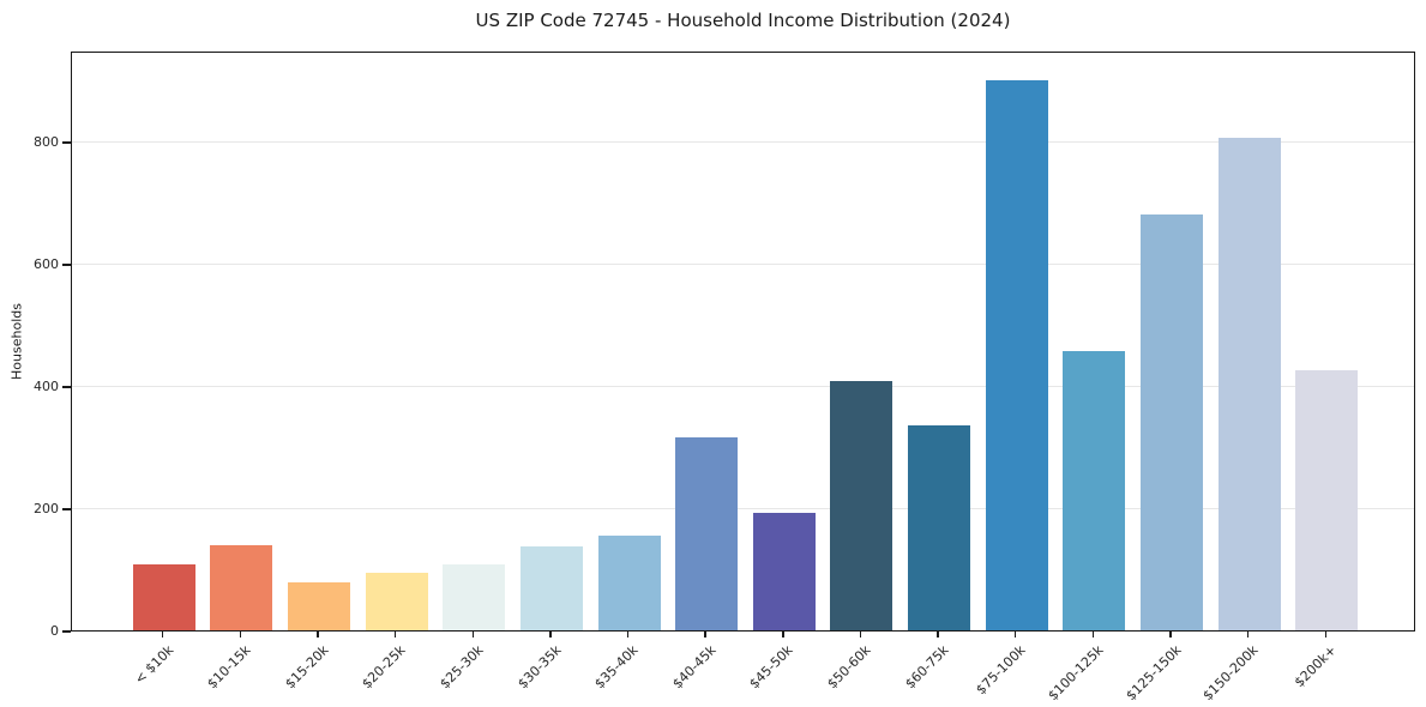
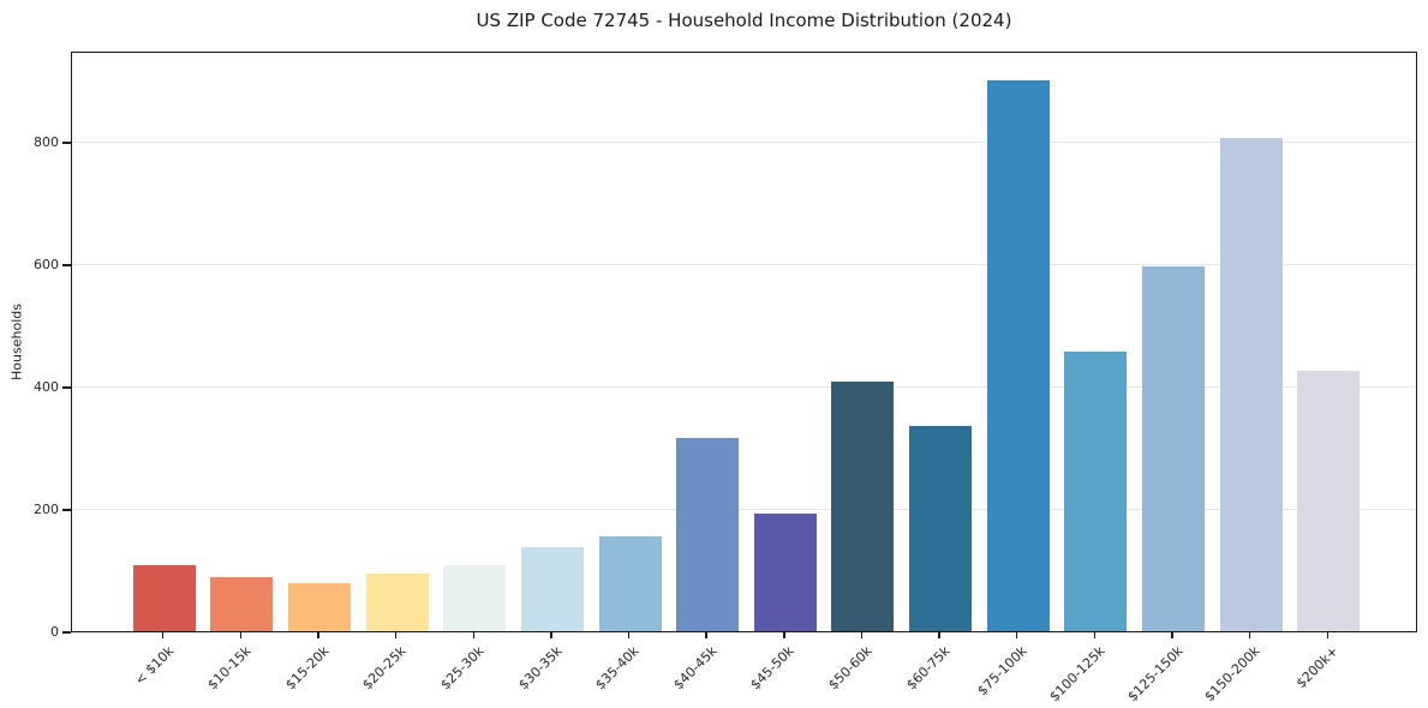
$10-15k: 140 -> 90
$125-150k: 680 -> 600
